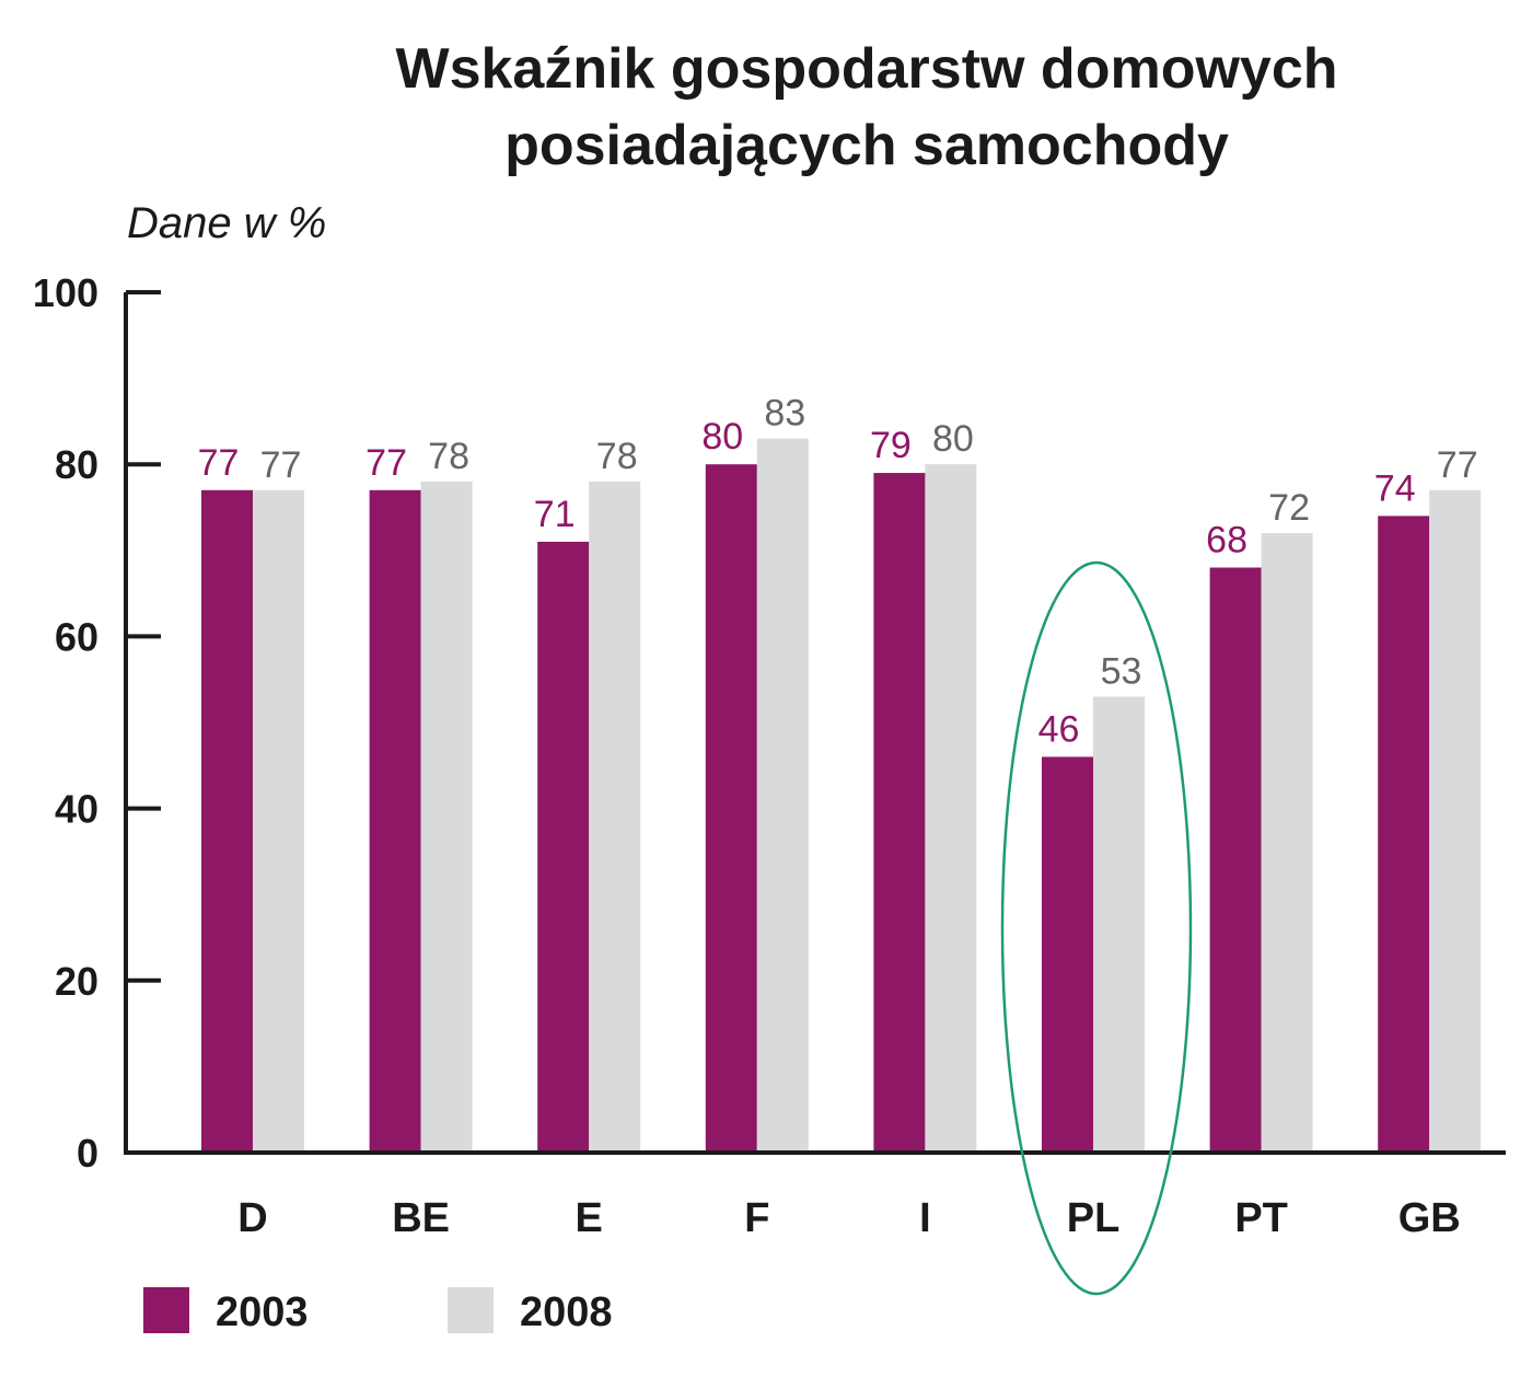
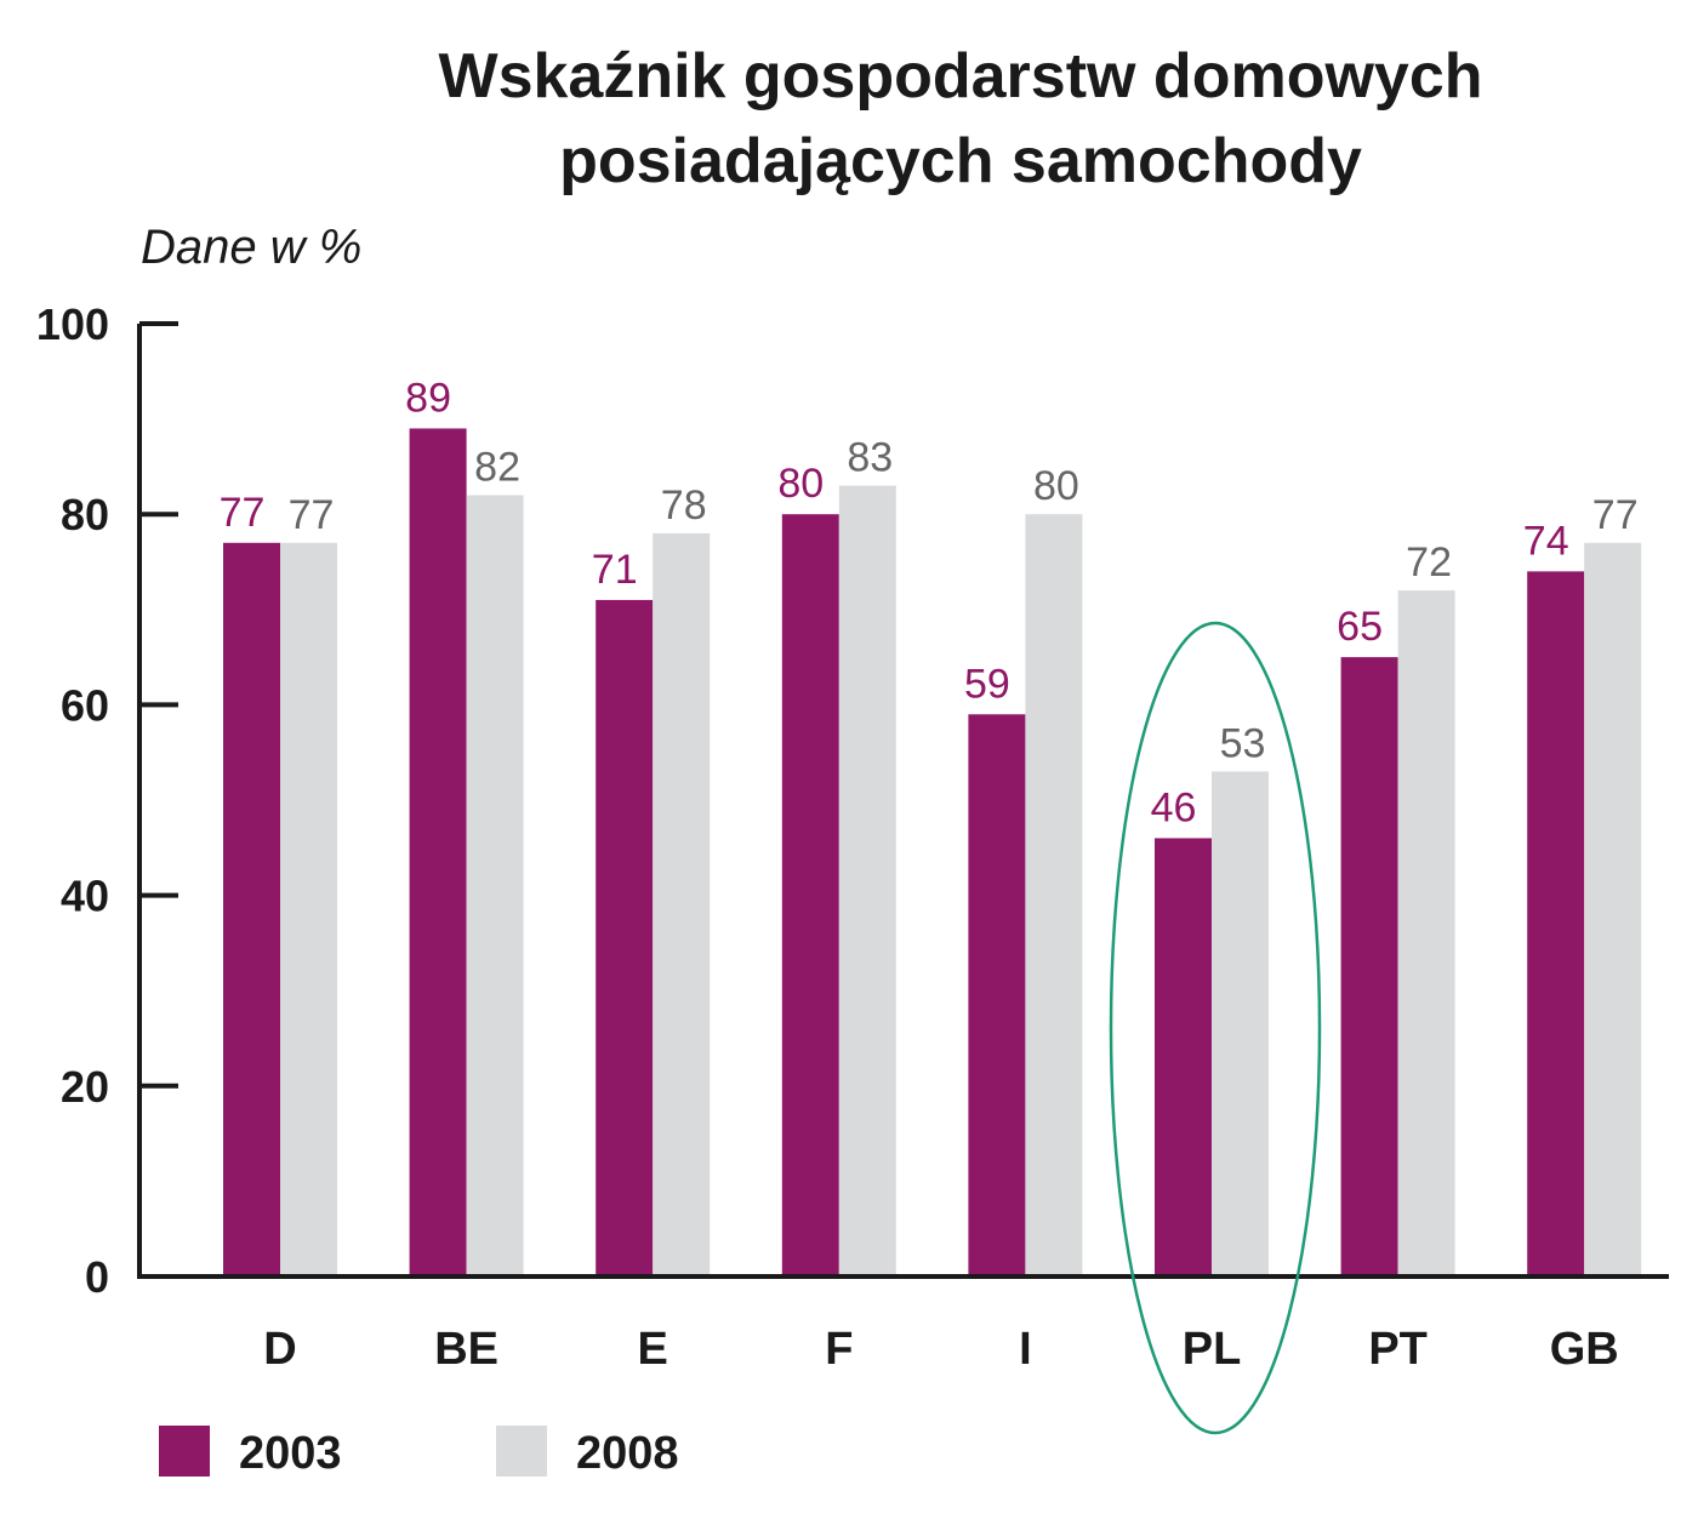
2003/BE: 77 -> 89
2008/BE: 78 -> 82
2003/I: 79 -> 59
2003/PT: 68 -> 65
